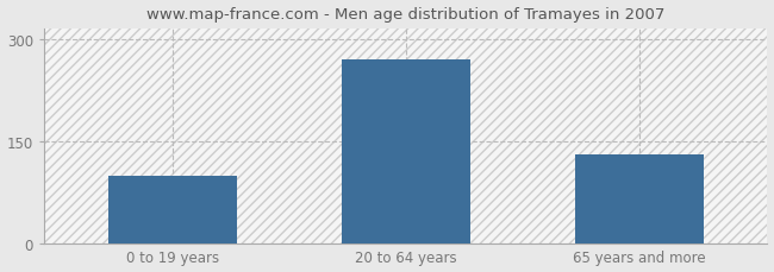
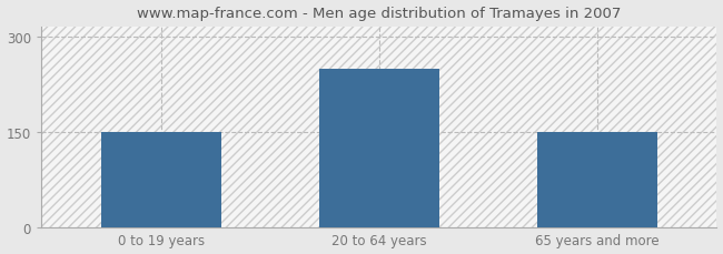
0 to 19 years: 100 -> 150
20 to 64 years: 270 -> 250
65 years and more: 130 -> 150
